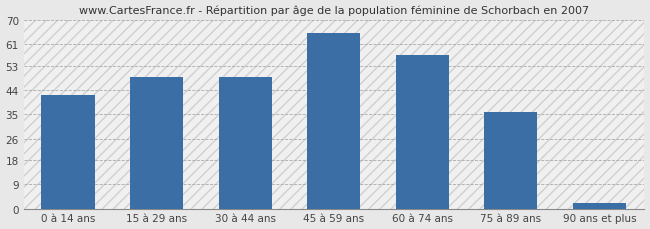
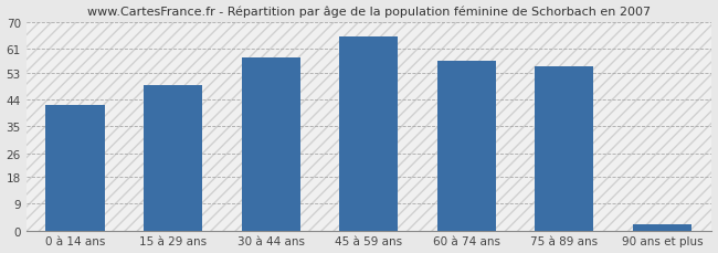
30 à 44 ans: 49 -> 58
75 à 89 ans: 36 -> 55
